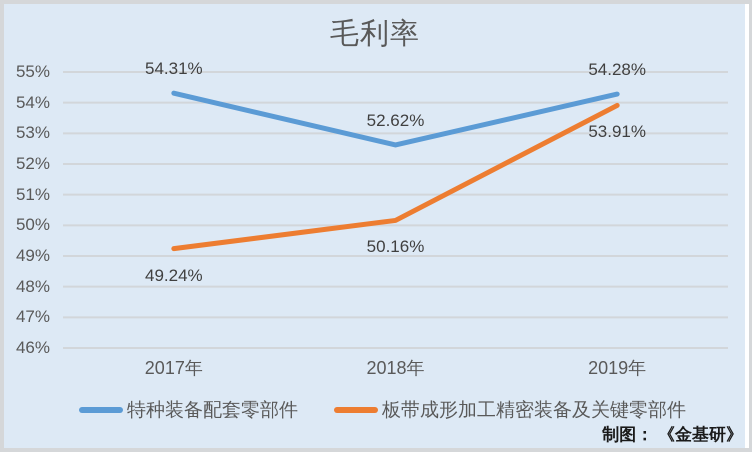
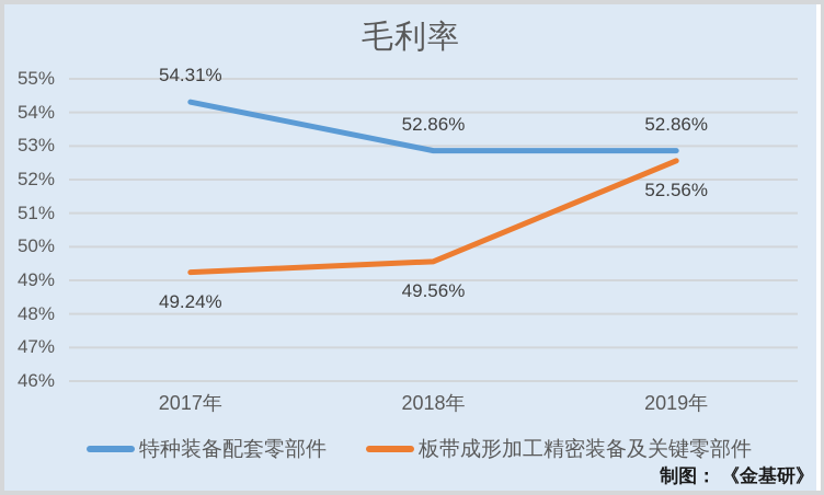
特种装备配套零部件/2018年: 52.62% -> 52.86%
板带成形加工精密装备及关键零部件/2018年: 50.16% -> 49.56%
特种装备配套零部件/2019年: 54.28% -> 52.86%
板带成形加工精密装备及关键零部件/2019年: 53.91% -> 52.56%
